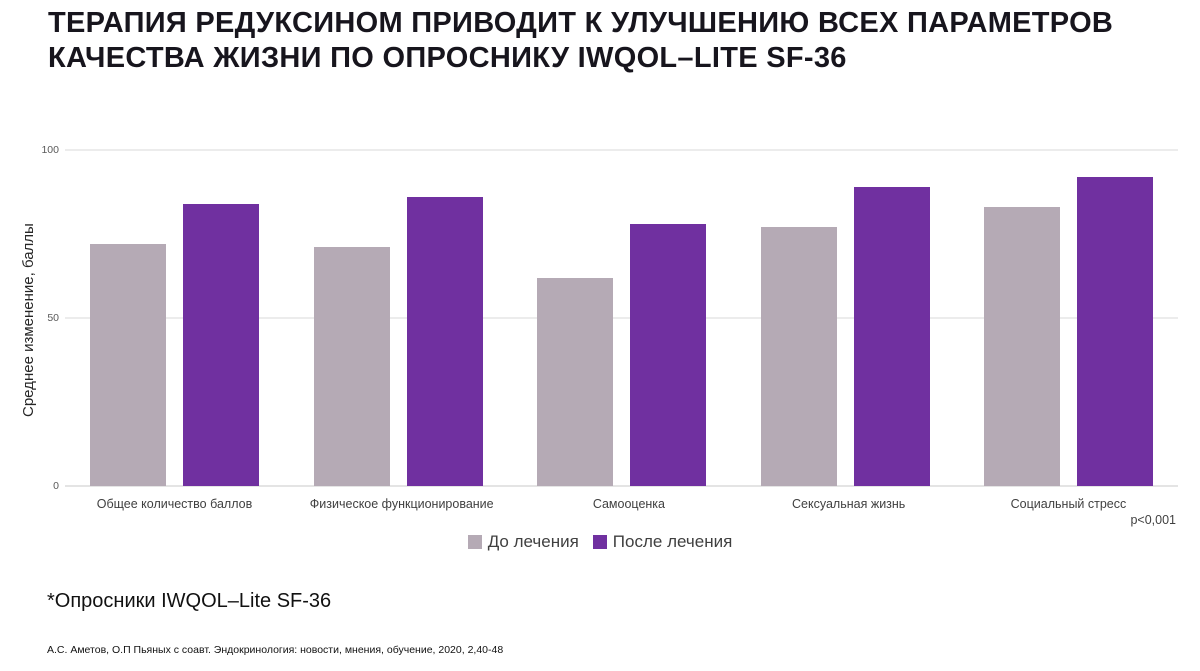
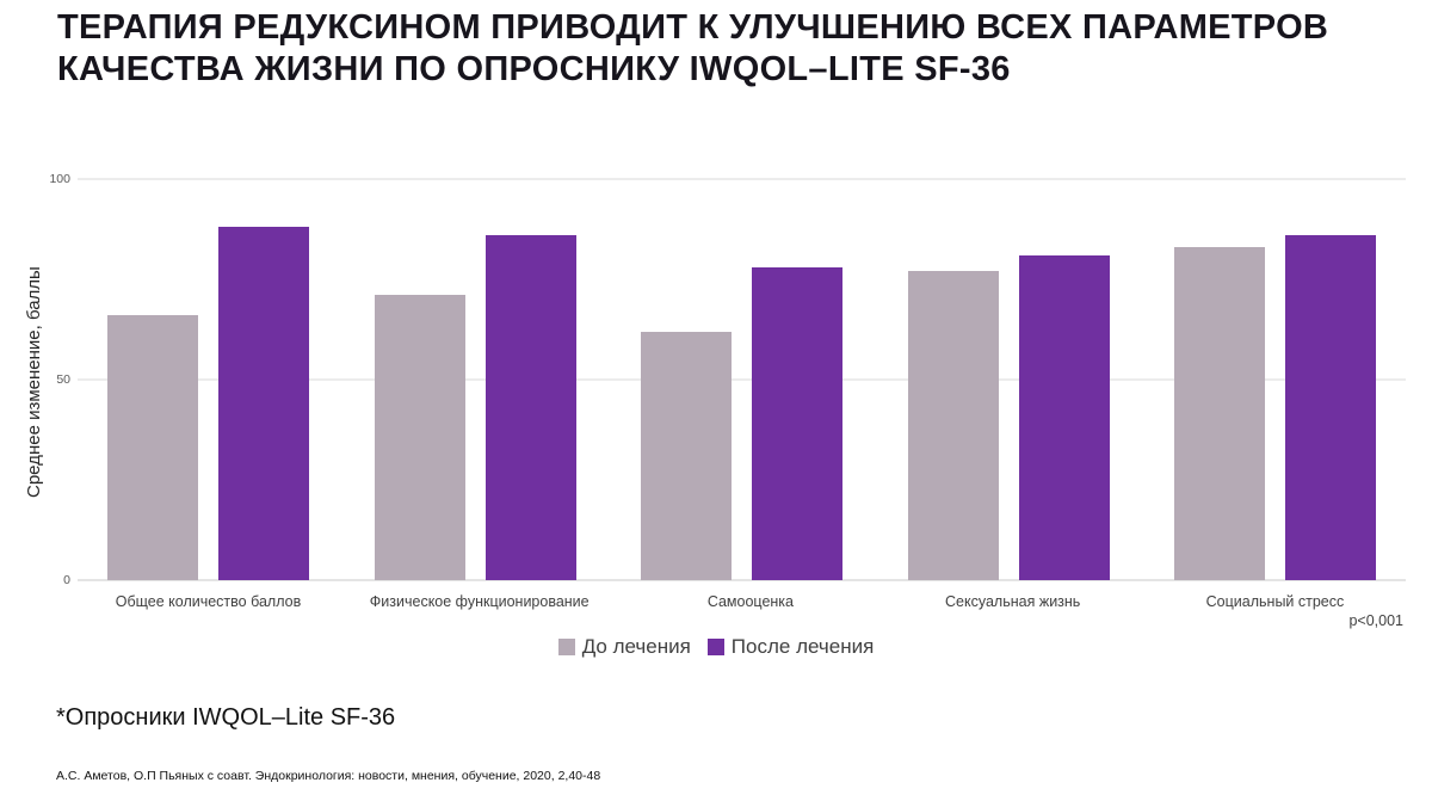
До лечения/Общее количество баллов: 72 -> 66
После лечения/Общее количество баллов: 84 -> 88
После лечения/Сексуальная жизнь: 89 -> 81
После лечения/Социальный стресс: 92 -> 86
